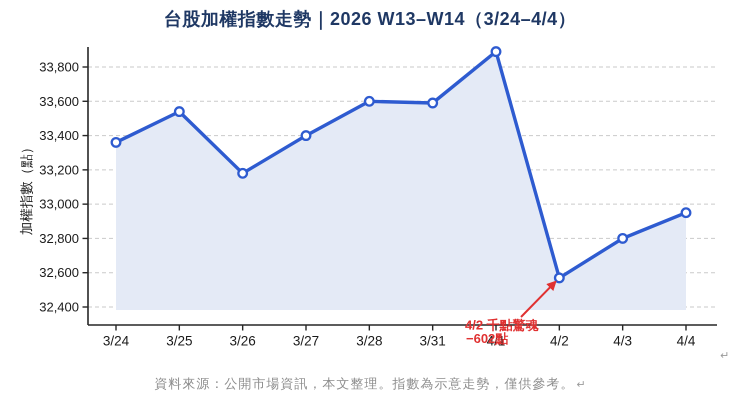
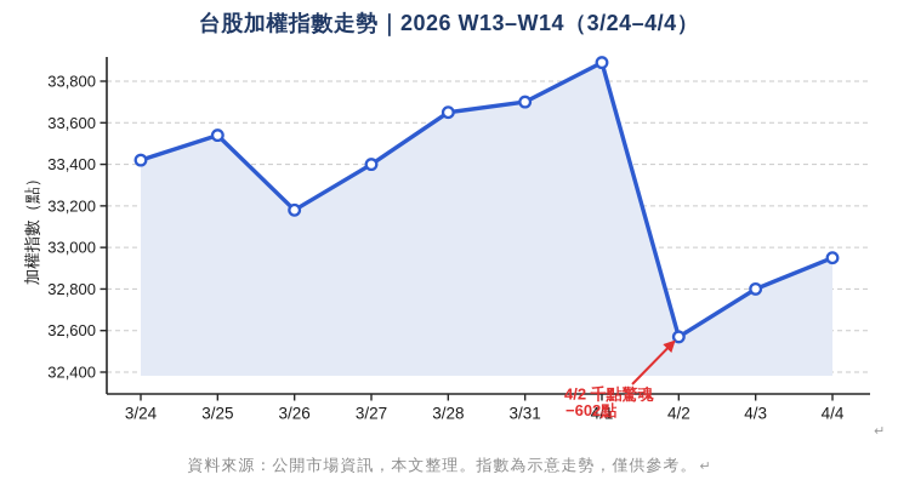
3/24: 33360 -> 33420
3/28: 33600 -> 33650
3/31: 33590 -> 33700
